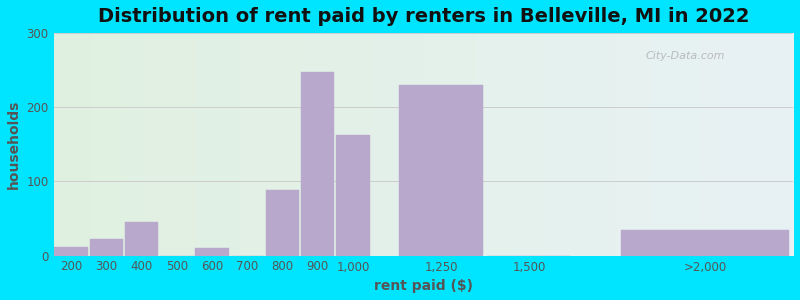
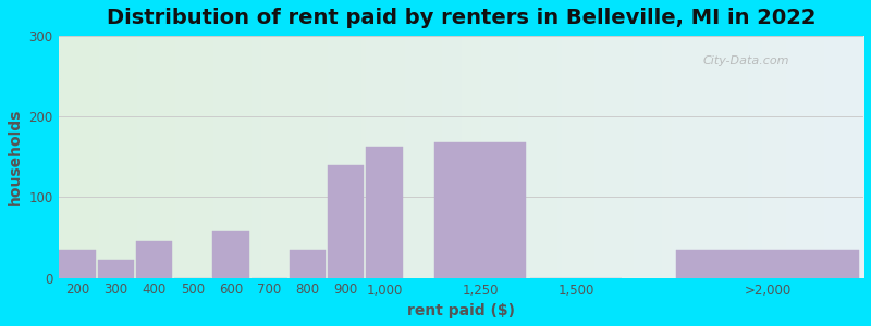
200: 12 -> 34
600: 10 -> 58
800: 88 -> 34
900: 248 -> 140
1,250: 230 -> 168
